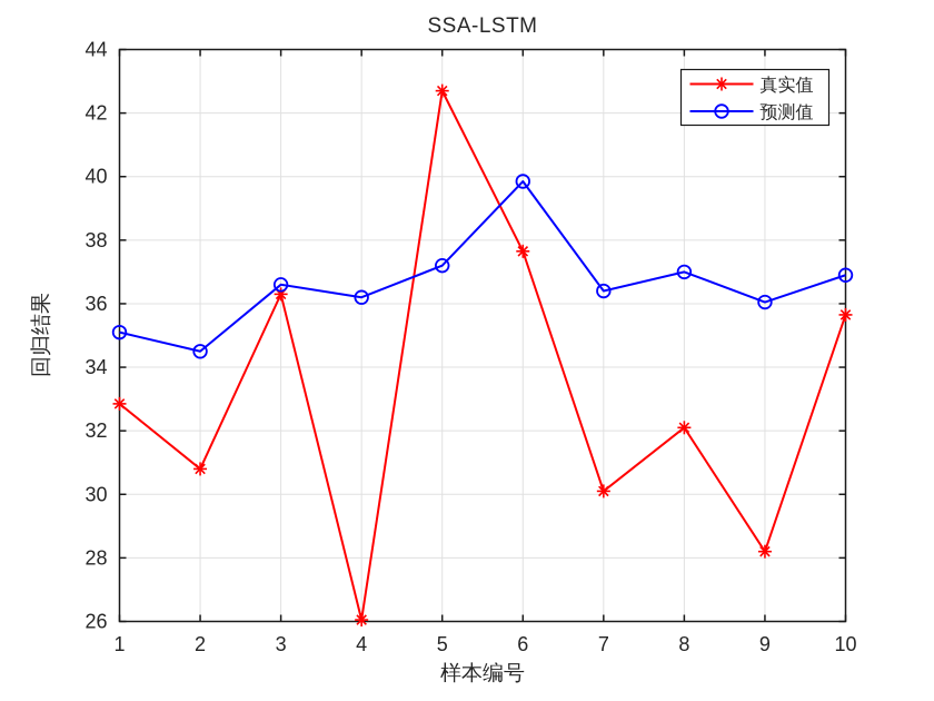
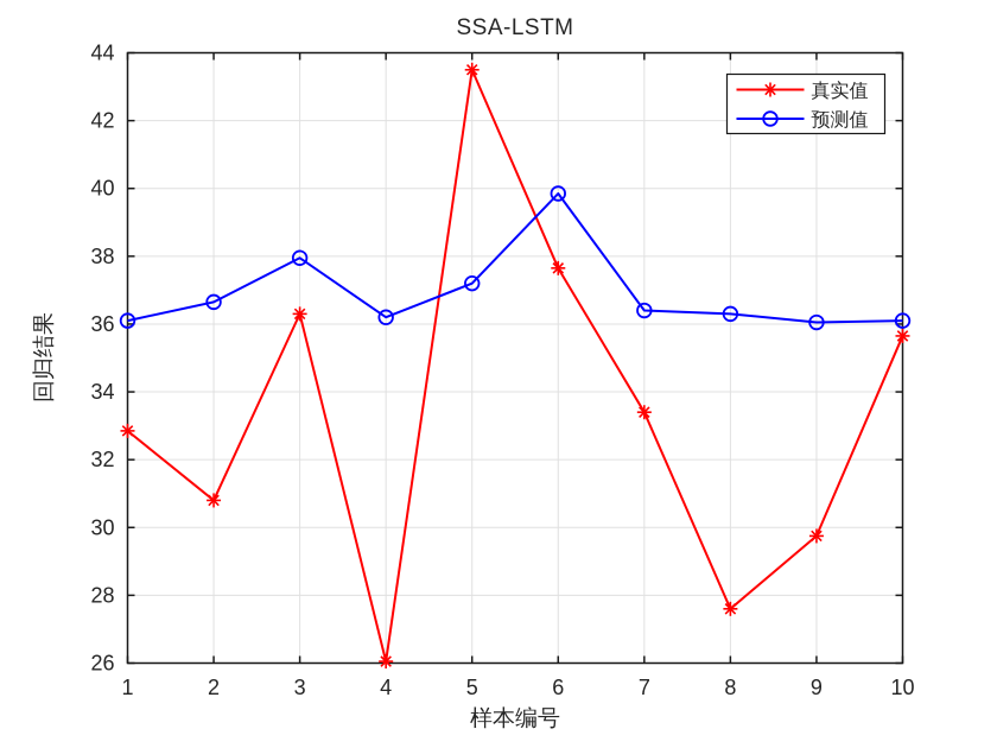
预测值/1: 35.1 -> 36.1
预测值/2: 34.5 -> 36.6
预测值/3: 36.6 -> 38.0
真实值/5: 42.7 -> 43.5
真实值/7: 30.1 -> 33.4
真实值/8: 32.1 -> 27.6
预测值/8: 37.0 -> 36.3
真实值/9: 28.2 -> 29.8
预测值/10: 36.9 -> 36.1
